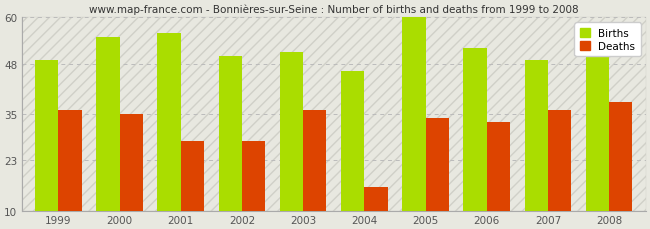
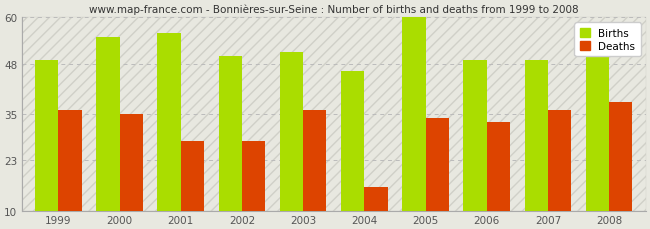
Births/2006: 52 -> 49
